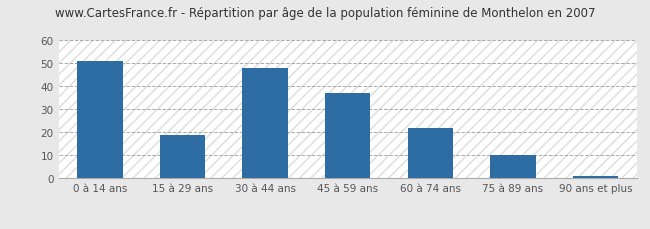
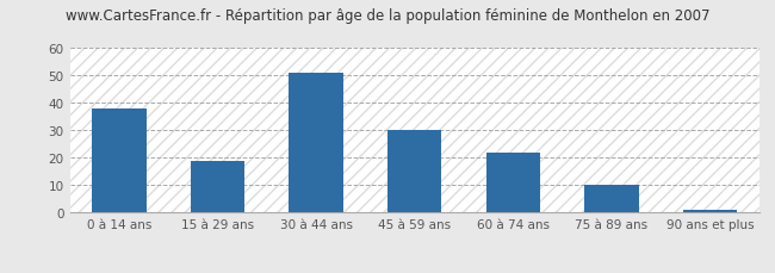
0 à 14 ans: 51 -> 38
30 à 44 ans: 48 -> 51
45 à 59 ans: 37 -> 30
